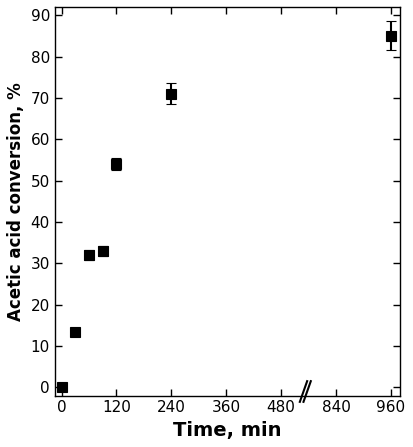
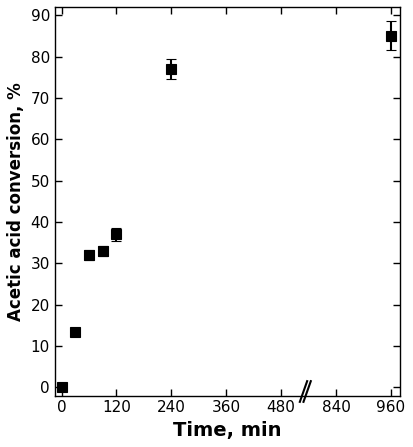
120: 54.0 -> 37.0
240: 71.0 -> 77.0
